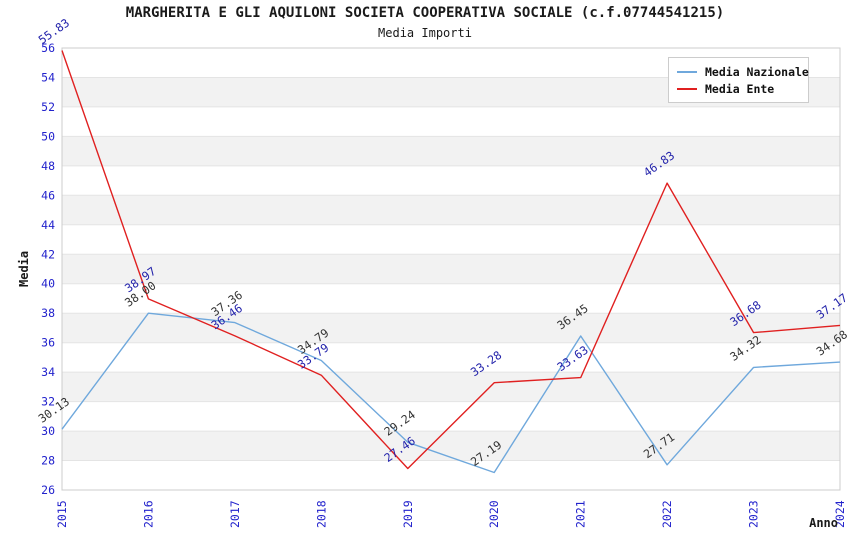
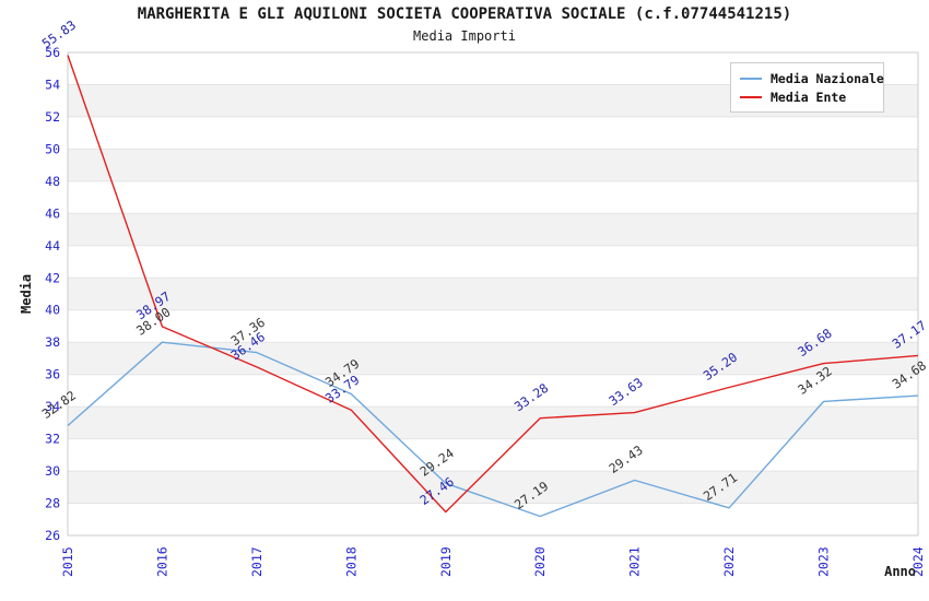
Media Nazionale/2015: 30.13 -> 32.82
Media Nazionale/2021: 36.45 -> 29.43
Media Ente/2022: 46.83 -> 35.20
